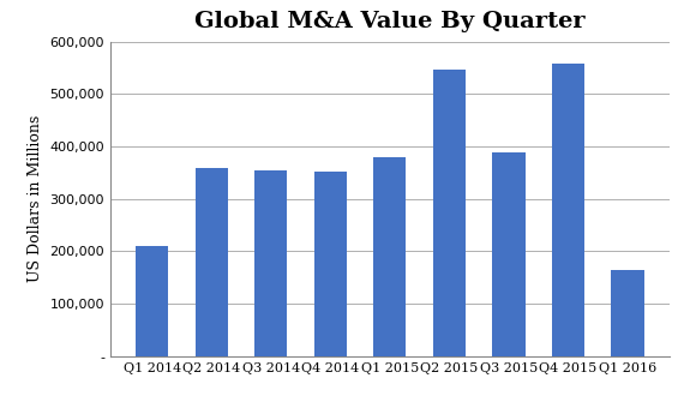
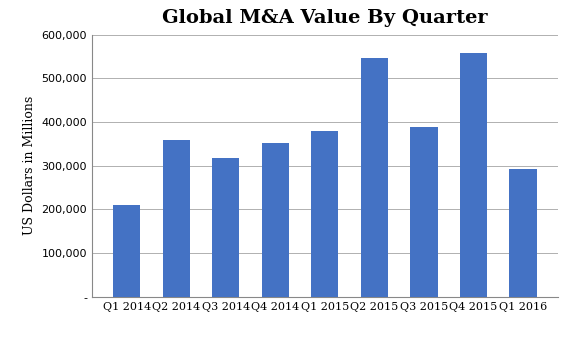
Q3 2014: 355,000 -> 317,000
Q1 2016: 165,000 -> 292,000
